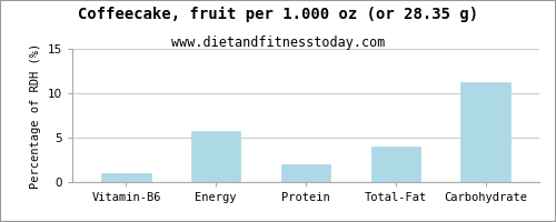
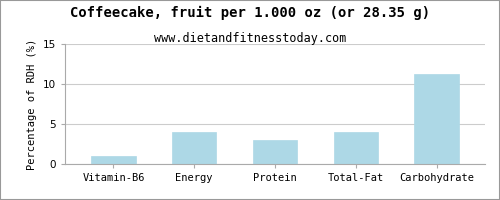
Energy: 5.8 -> 4.0
Protein: 2.0 -> 3.0
